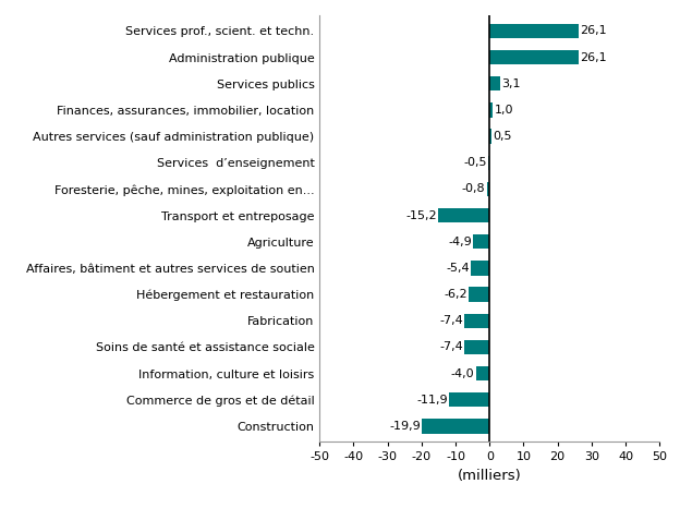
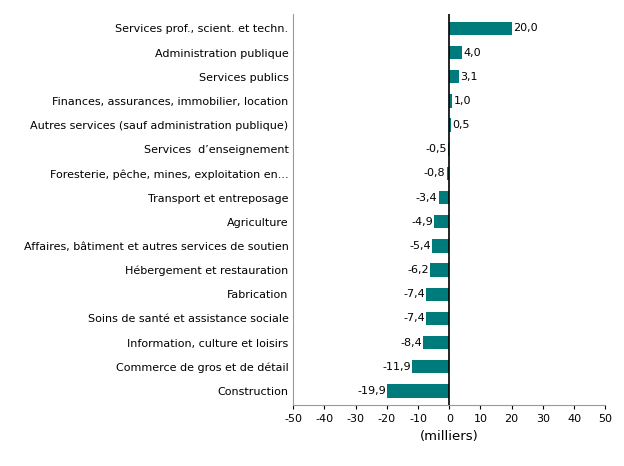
Services prof., scient. et techn.: 26,1 -> 20,0
Administration publique: 26,1 -> 4,0
Transport et entreposage: -15,2 -> -3,4
Information, culture et loisirs: -4,0 -> -8,4
